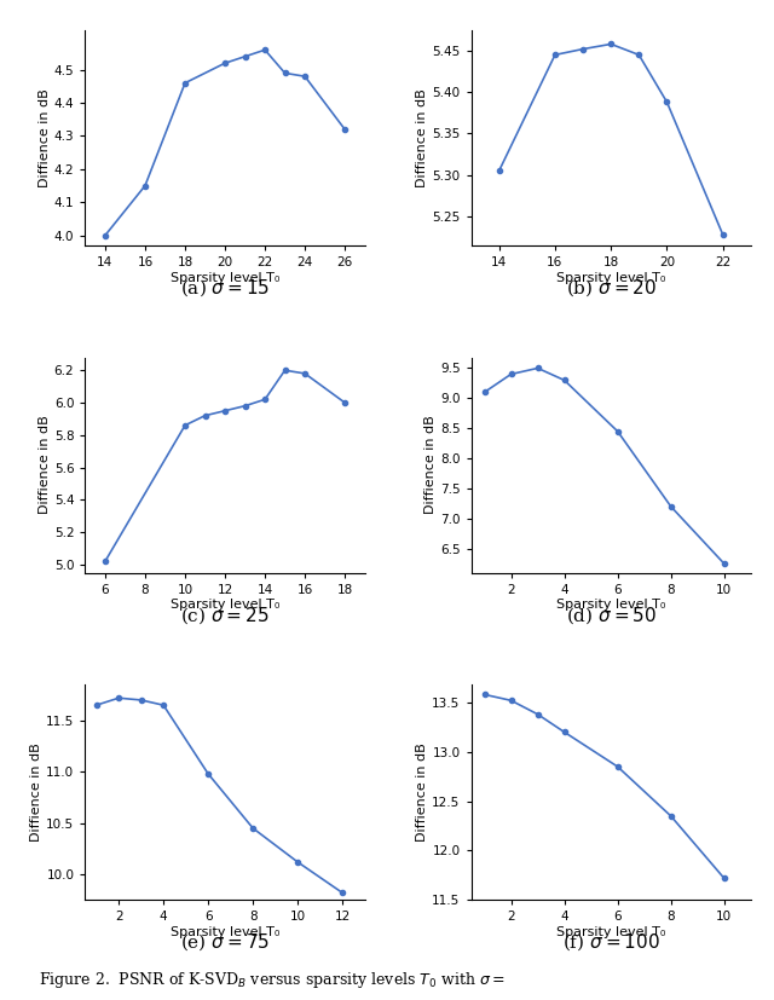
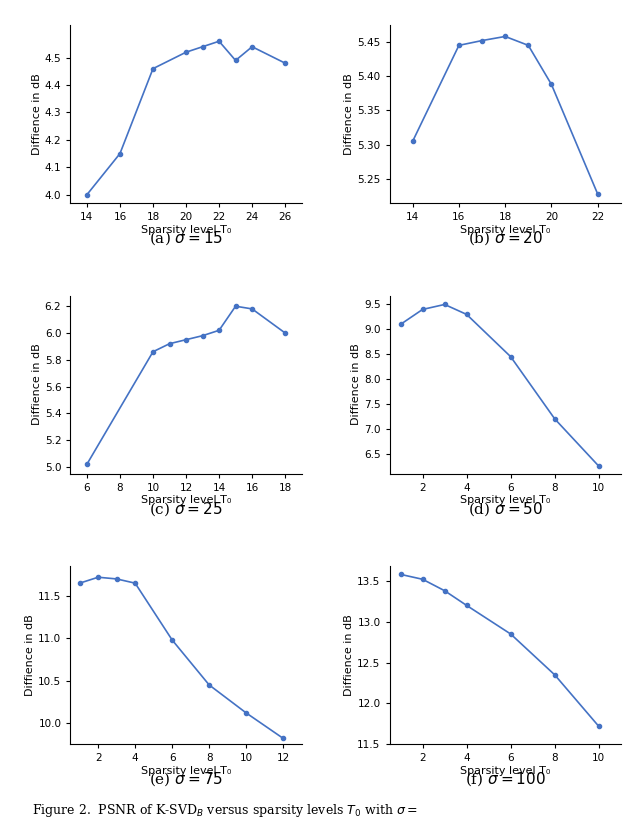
24: 4.48 -> 4.54
26: 4.32 -> 4.48
